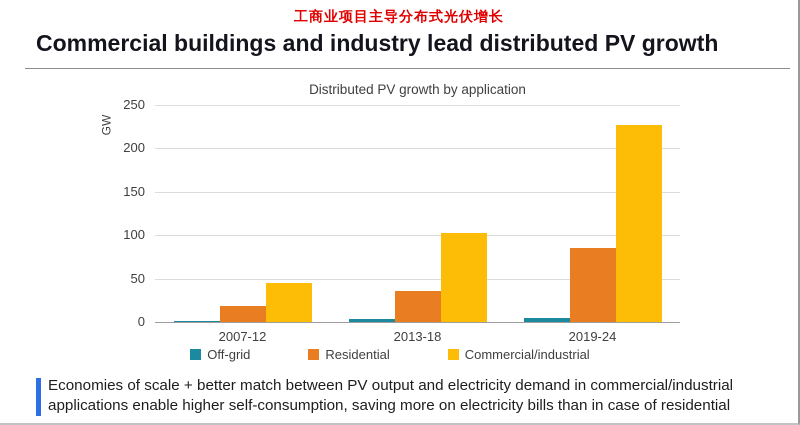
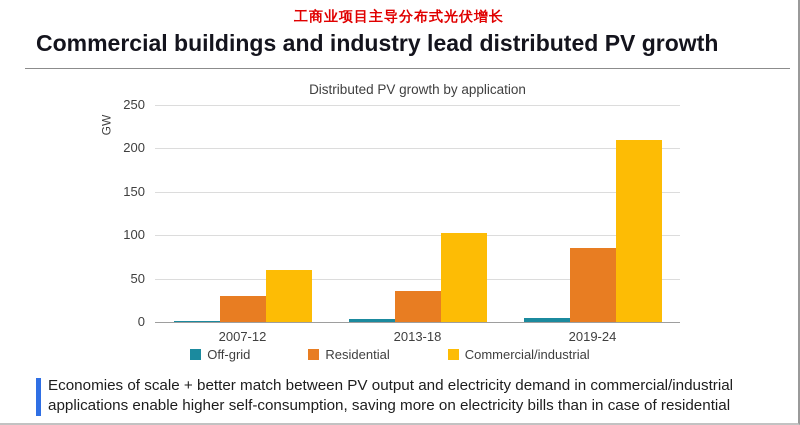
Residential/2007-12: 20 -> 30
Commercial/industrial/2007-12: 40 -> 60
Commercial/industrial/2019-24: 230 -> 210
